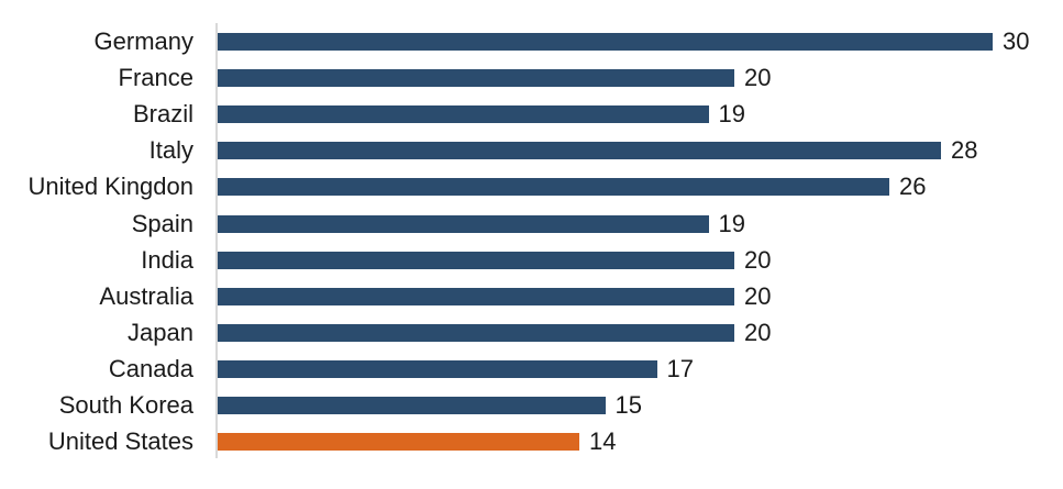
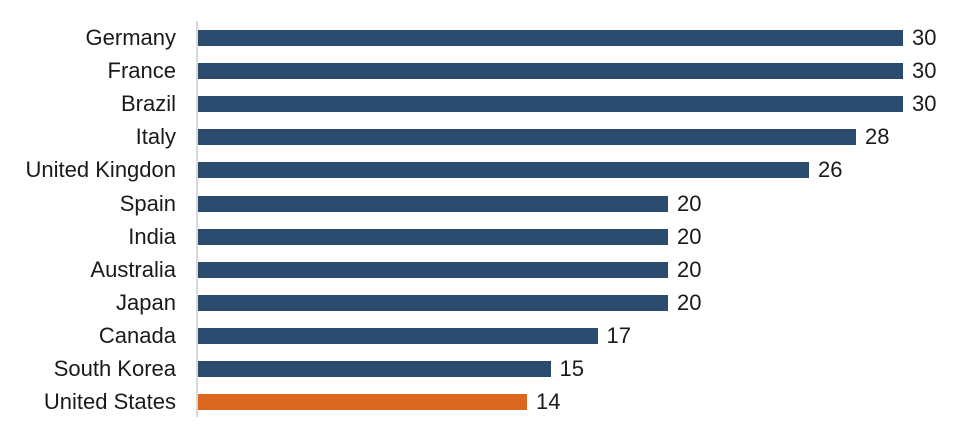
France: 20 -> 30
Brazil: 19 -> 30
Spain: 19 -> 20
